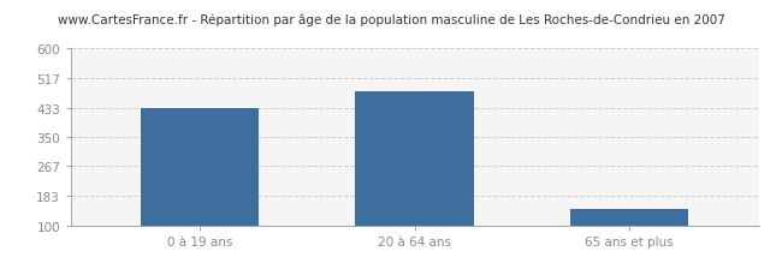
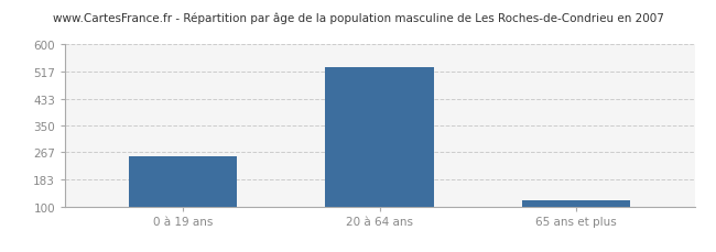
0 à 19 ans: 430 -> 255
20 à 64 ans: 480 -> 530
65 ans et plus: 145 -> 120
